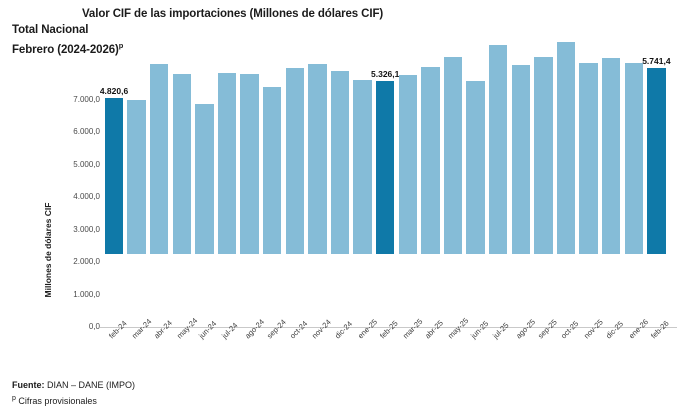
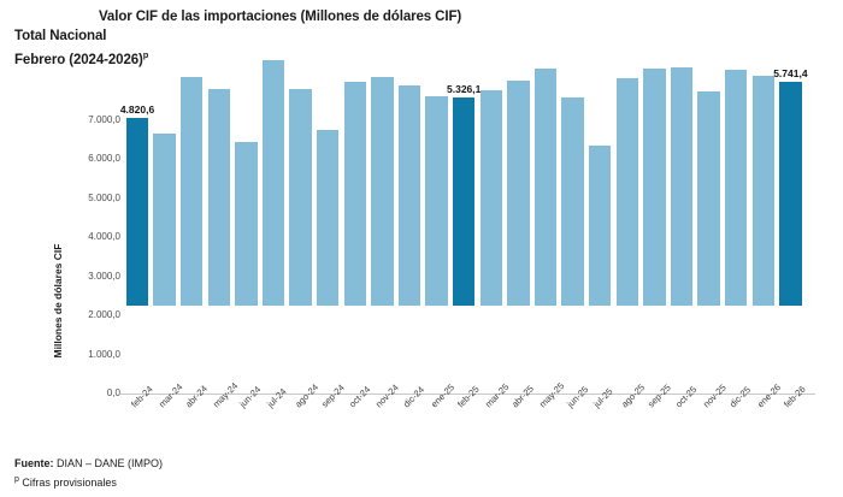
mar-24: 4800 -> 4400
jun-24: 4600 -> 4200
jul-24: 5600 -> 6300
sep-24: 5200 -> 4500
jul-25: 6400 -> 4100
oct-25: 6600 -> 6100
nov-25: 5900 -> 5500
